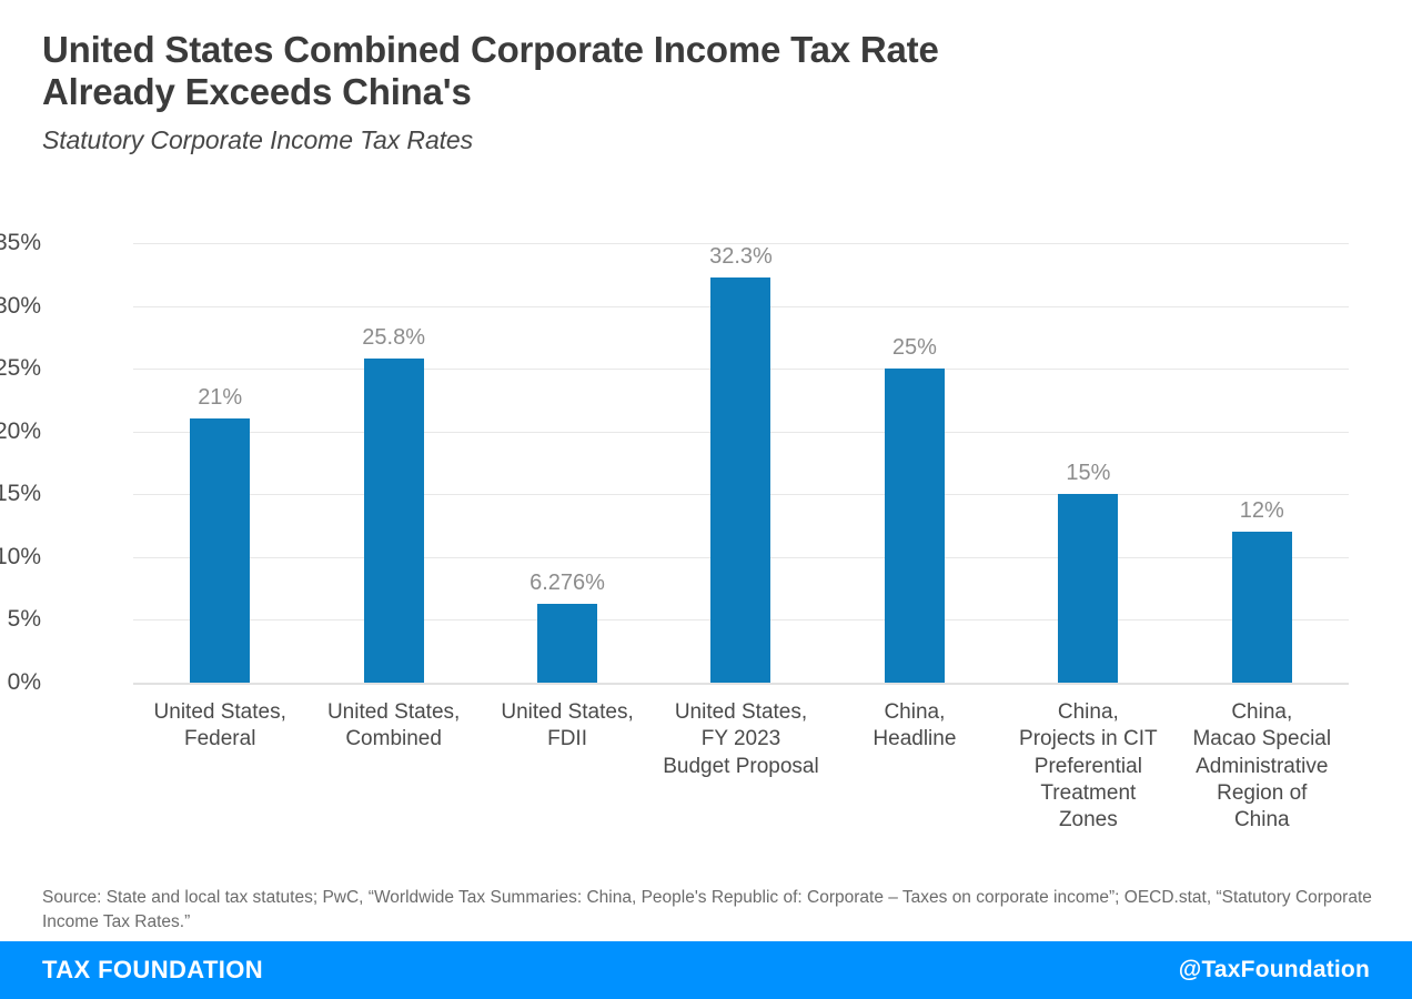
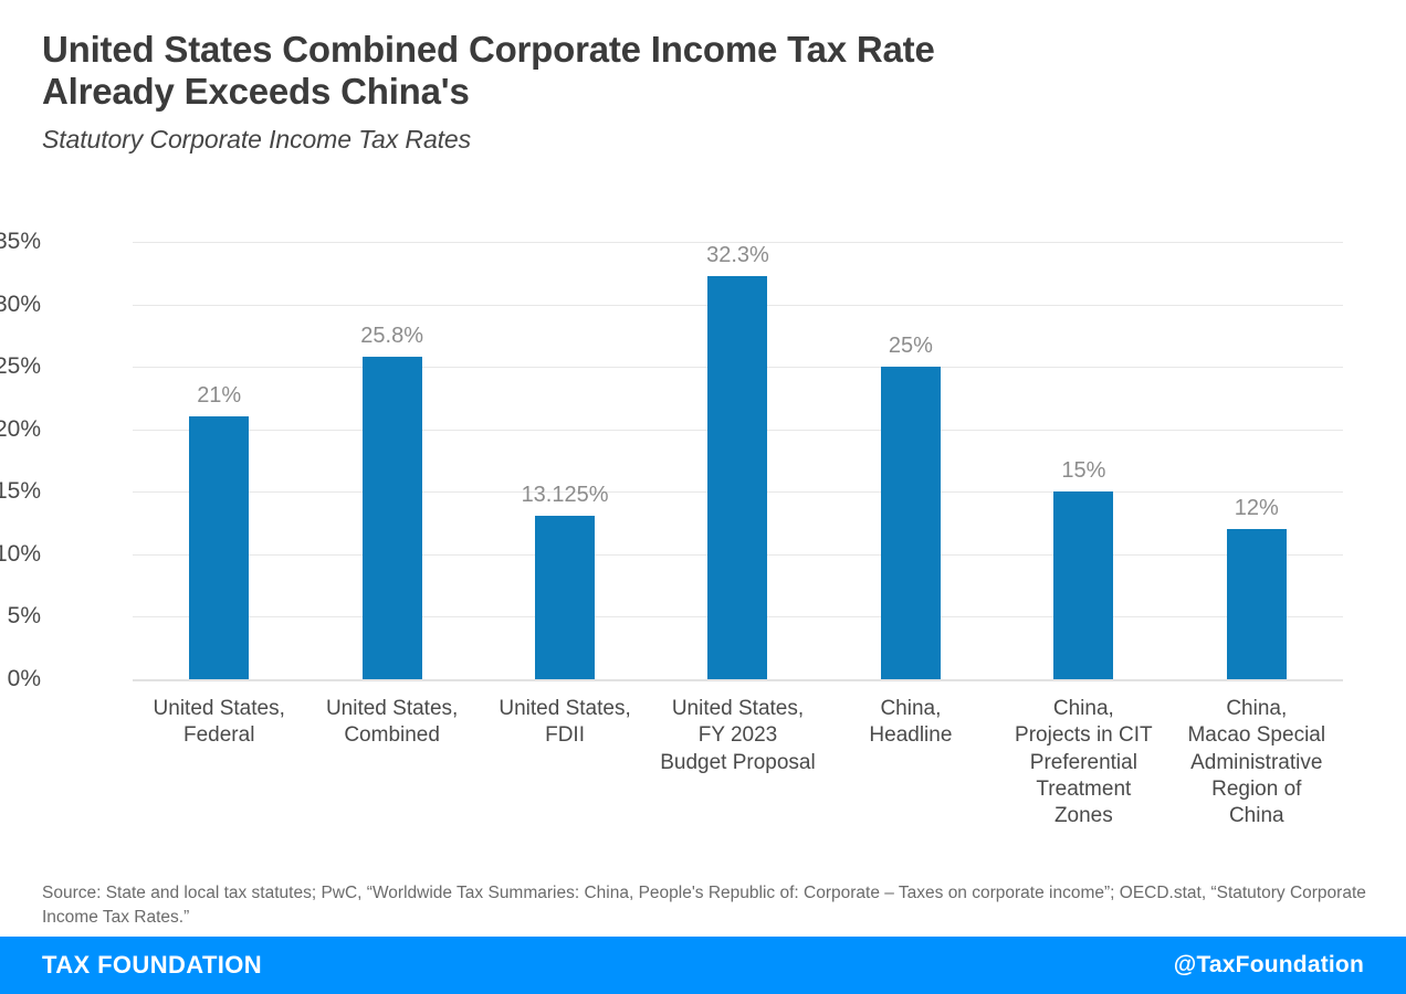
United States, FDII: 6.276% -> 13.125%
